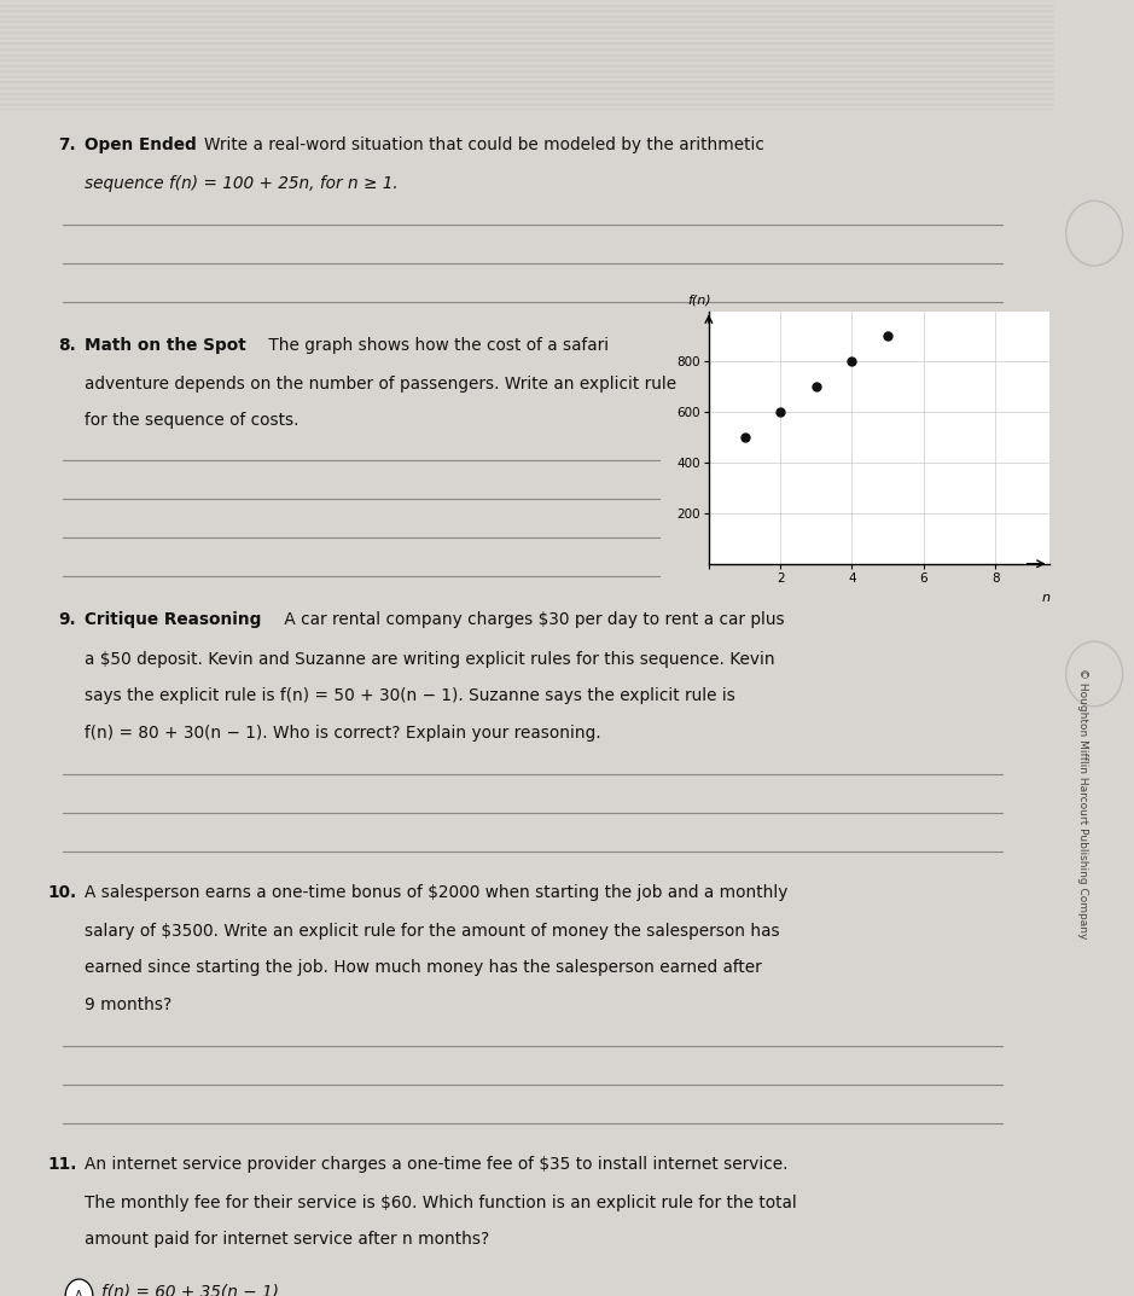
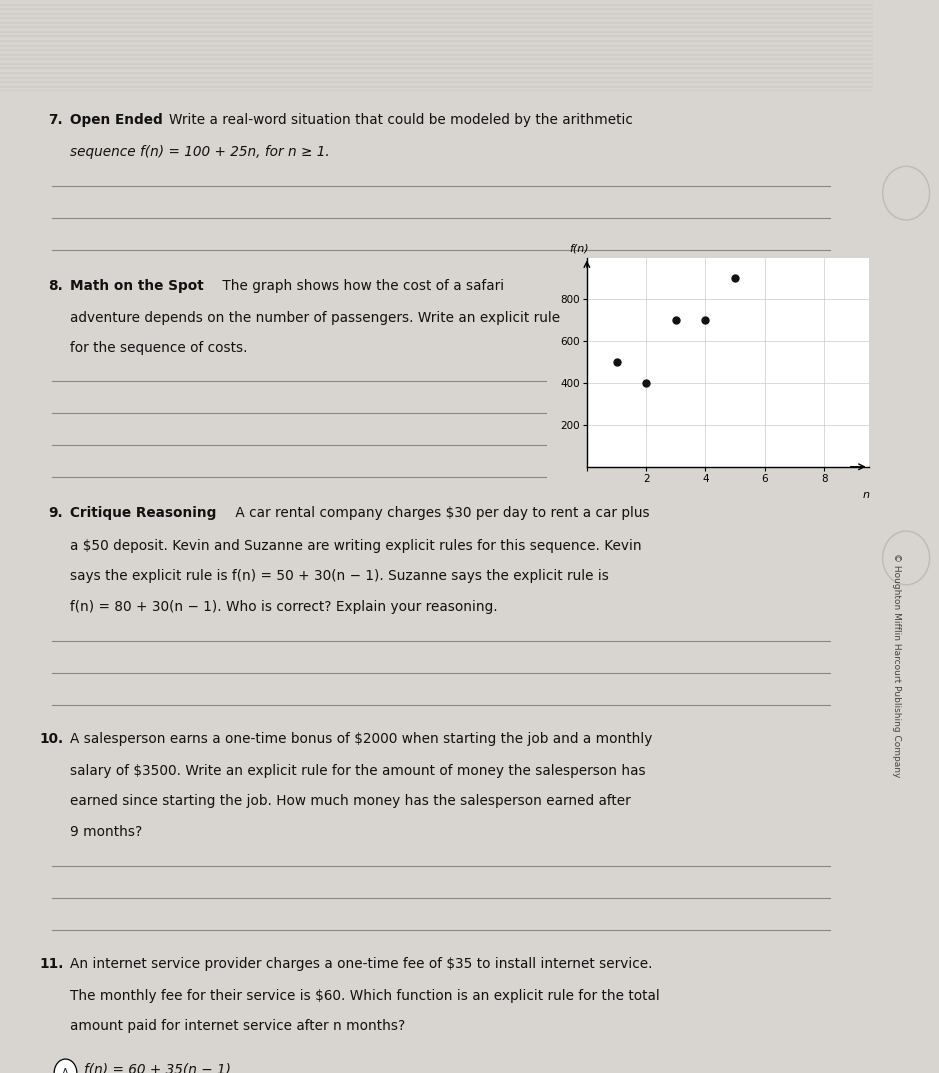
2: 600 -> 400
4: 800 -> 700
